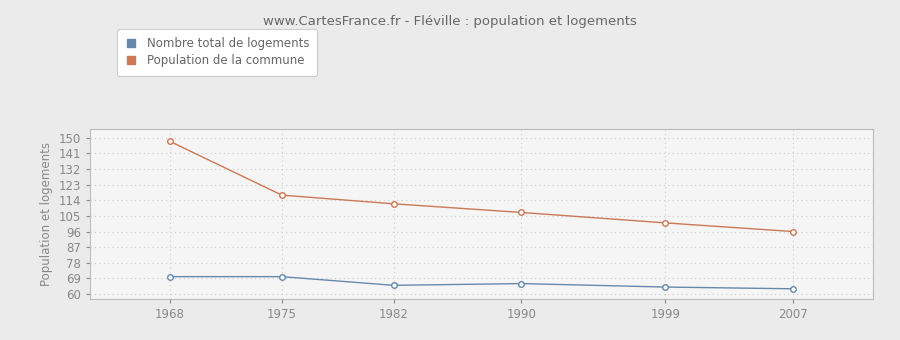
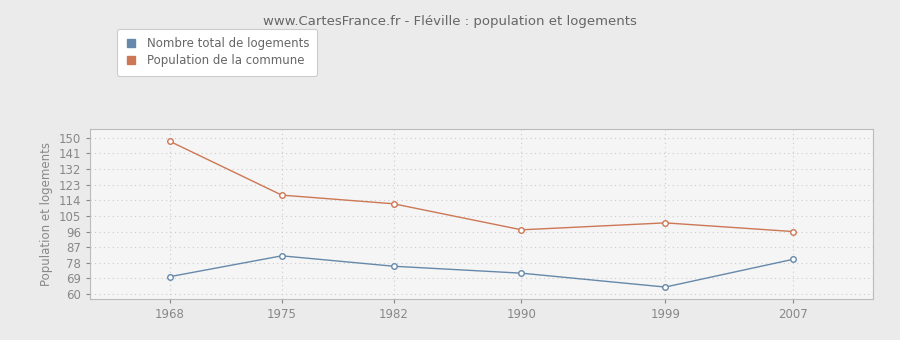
Nombre total de logements/1975: 70 -> 82
Nombre total de logements/1982: 65 -> 76
Nombre total de logements/1990: 66 -> 72
Population de la commune/1990: 107 -> 97
Nombre total de logements/2007: 63 -> 80
